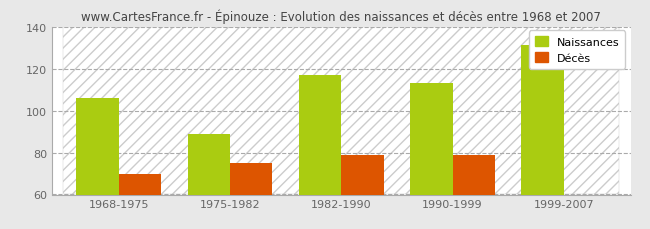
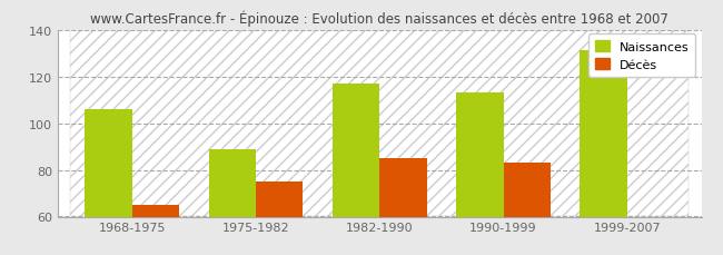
Décès/1968-1975: 70 -> 65
Décès/1982-1990: 79 -> 85
Décès/1990-1999: 79 -> 83
